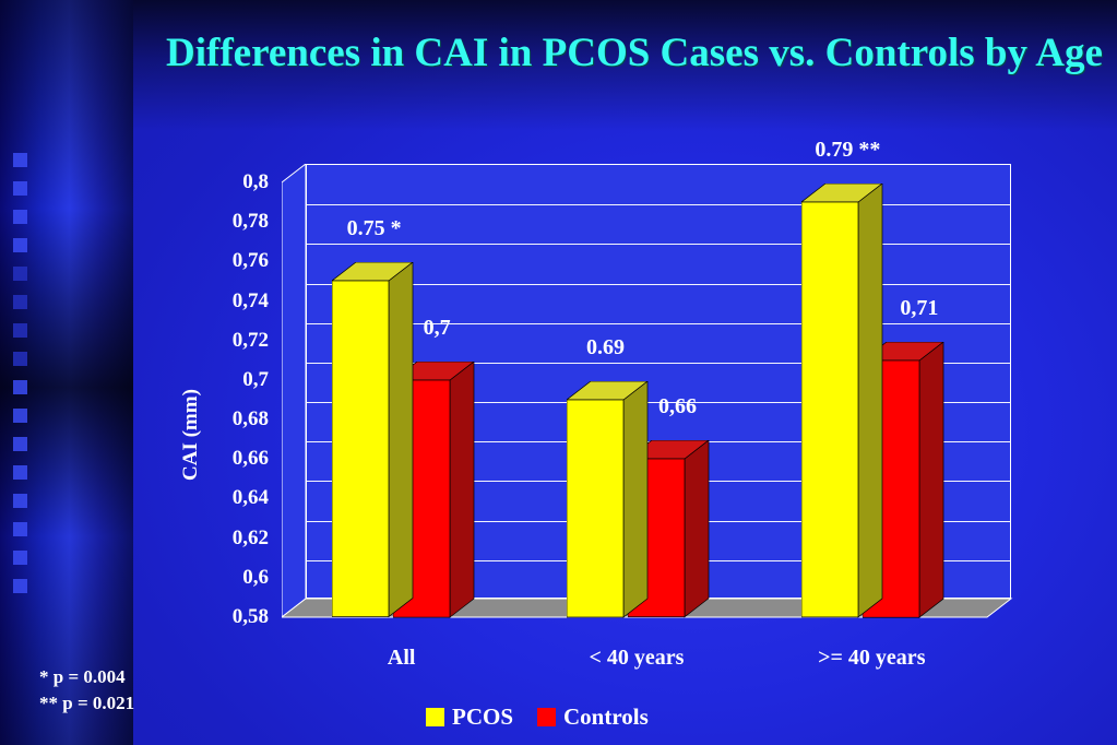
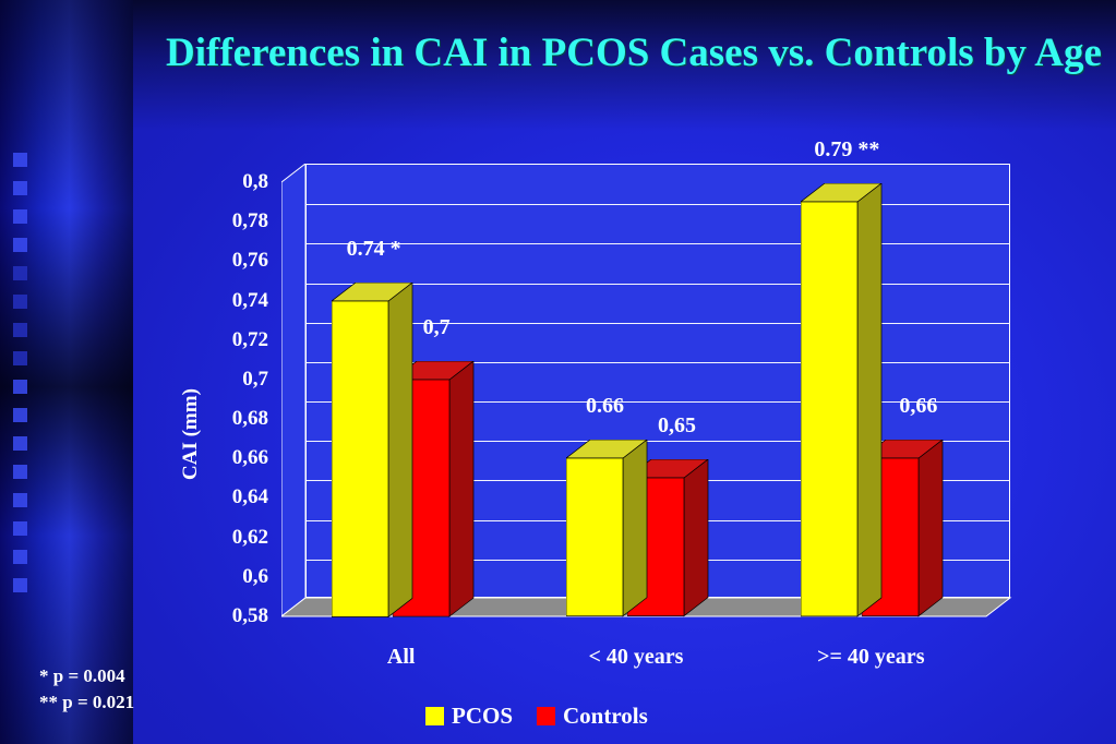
PCOS/All: 0.75 -> 0.74
PCOS/< 40 years: 0.69 -> 0.66
Controls/< 40 years: 0,66 -> 0,65
Controls/>= 40 years: 0,71 -> 0,66
